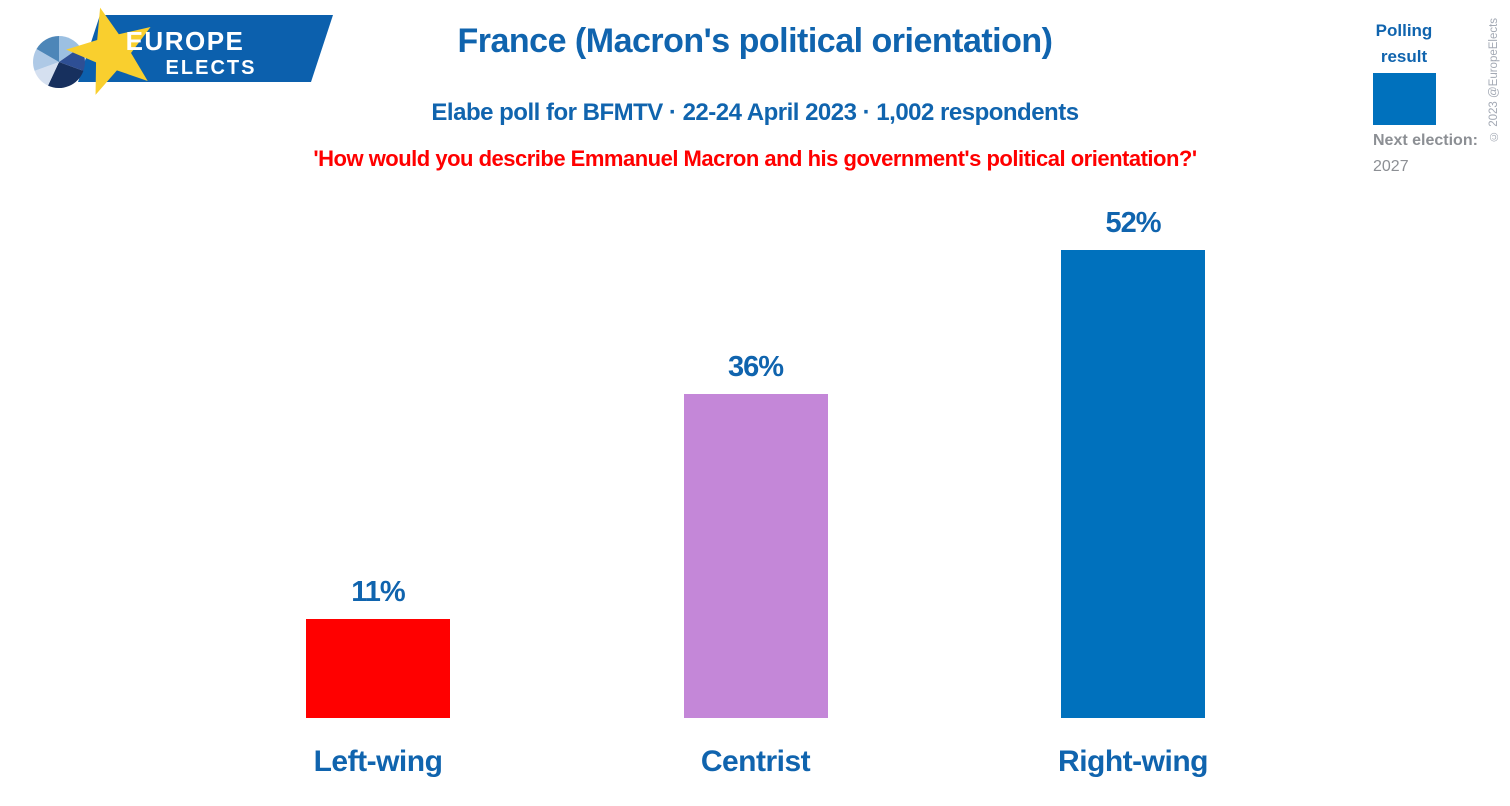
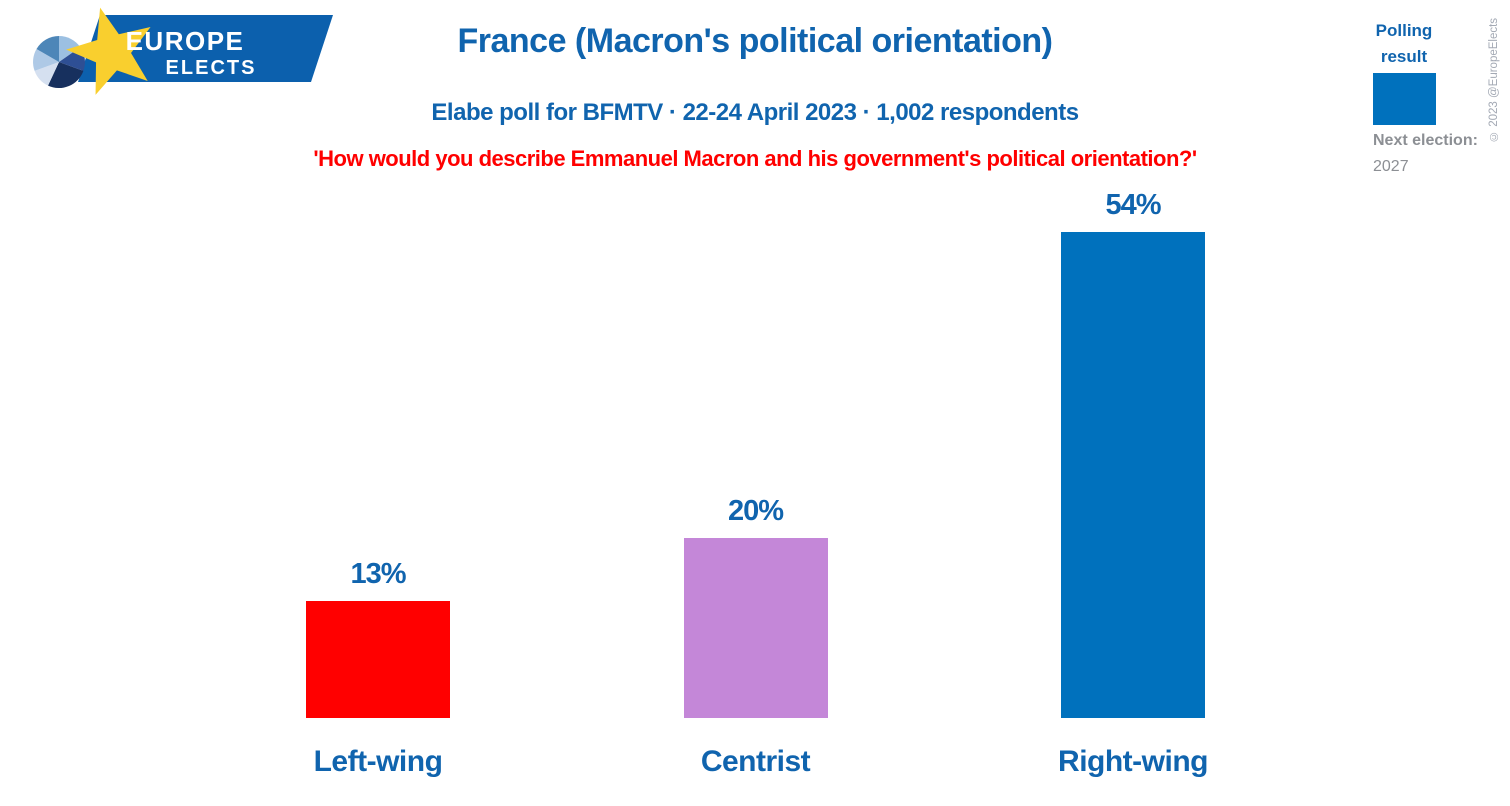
Left-wing: 11% -> 13%
Centrist: 36% -> 20%
Right-wing: 52% -> 54%
